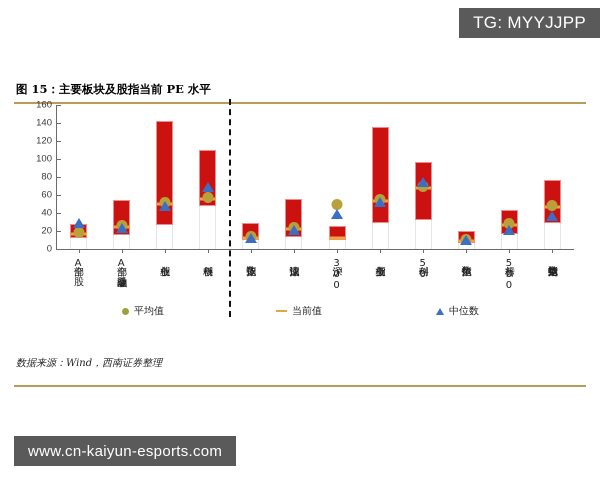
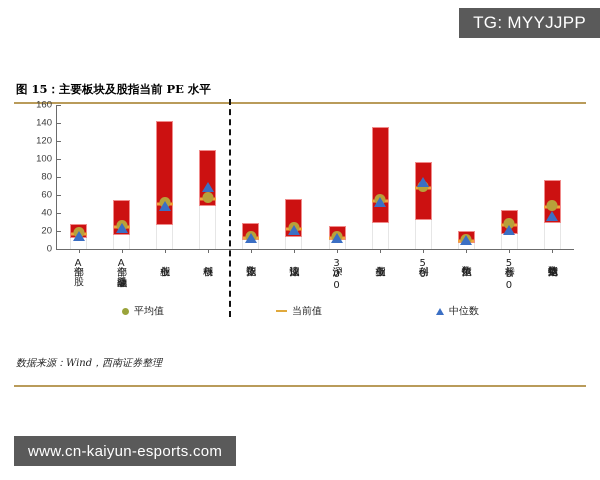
中位数/全部A股: 30 -> 20
平均值/沪深300: 50 -> 10
中位数/沪深300: 40 -> 10
